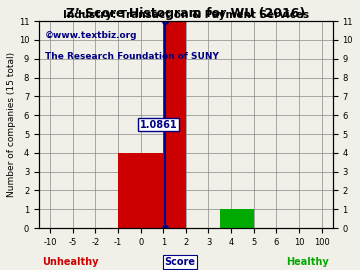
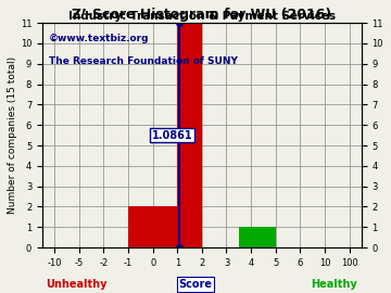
0: 4 -> 2
